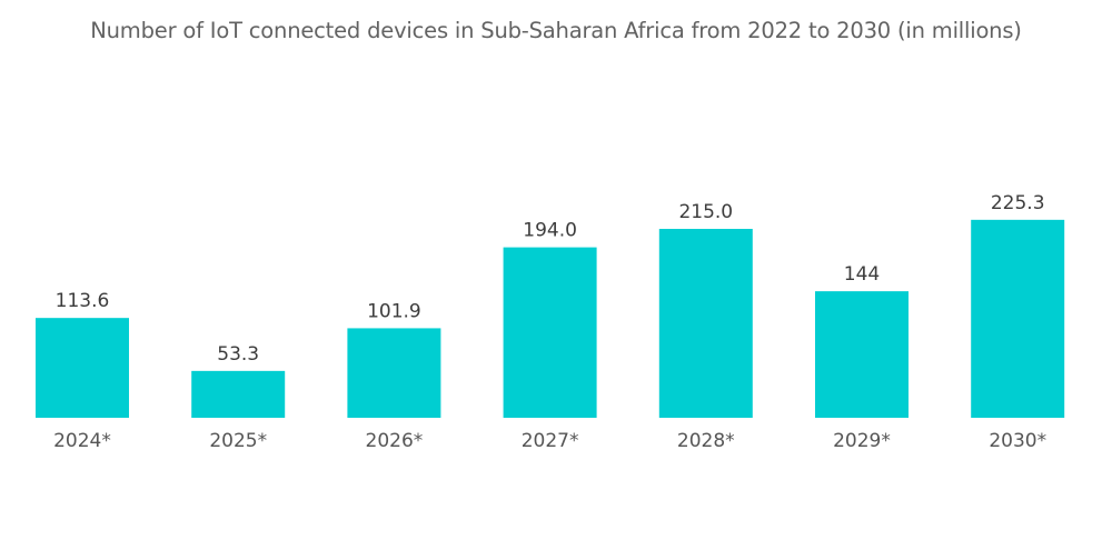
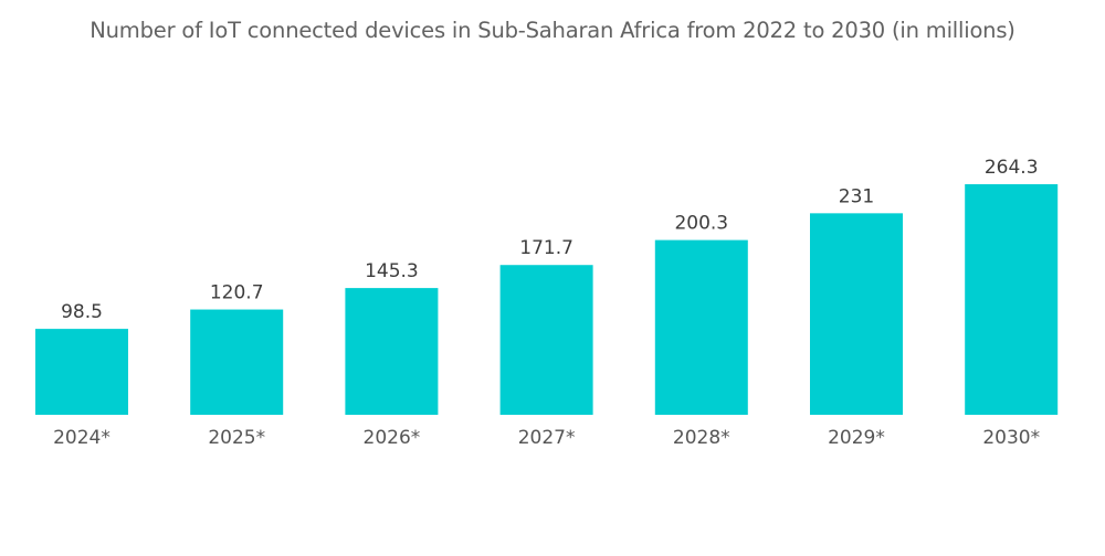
2024*: 113.6 -> 98.5
2025*: 53.3 -> 120.7
2026*: 101.9 -> 145.3
2027*: 194.0 -> 171.7
2028*: 215.0 -> 200.3
2029*: 144 -> 231
2030*: 225.3 -> 264.3
